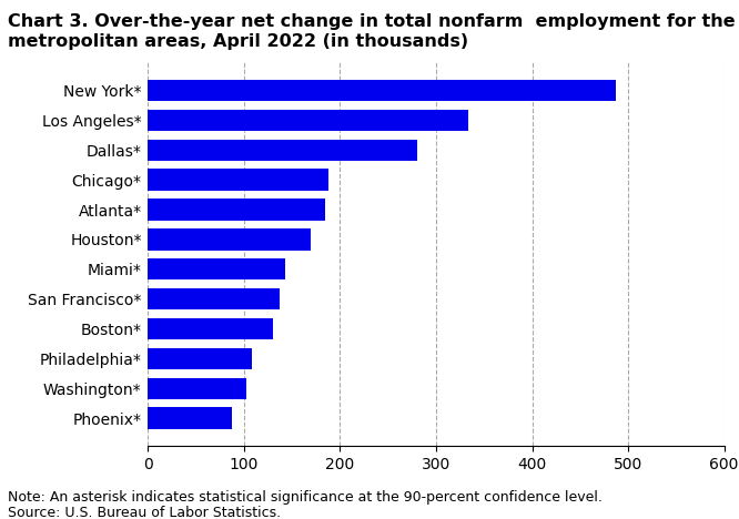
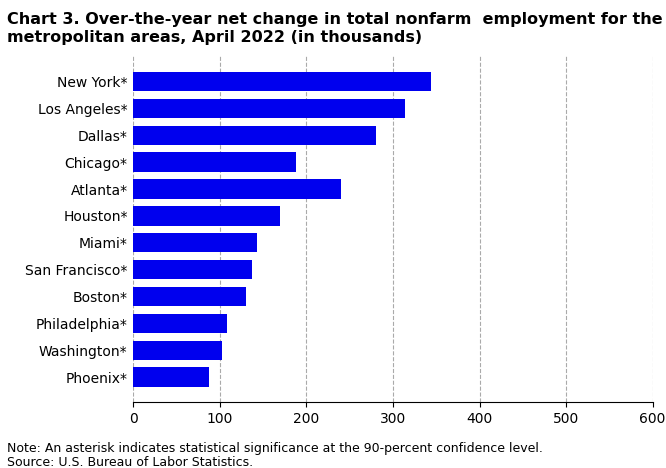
New York*: 487 -> 344
Los Angeles*: 333 -> 314
Atlanta*: 185 -> 240
